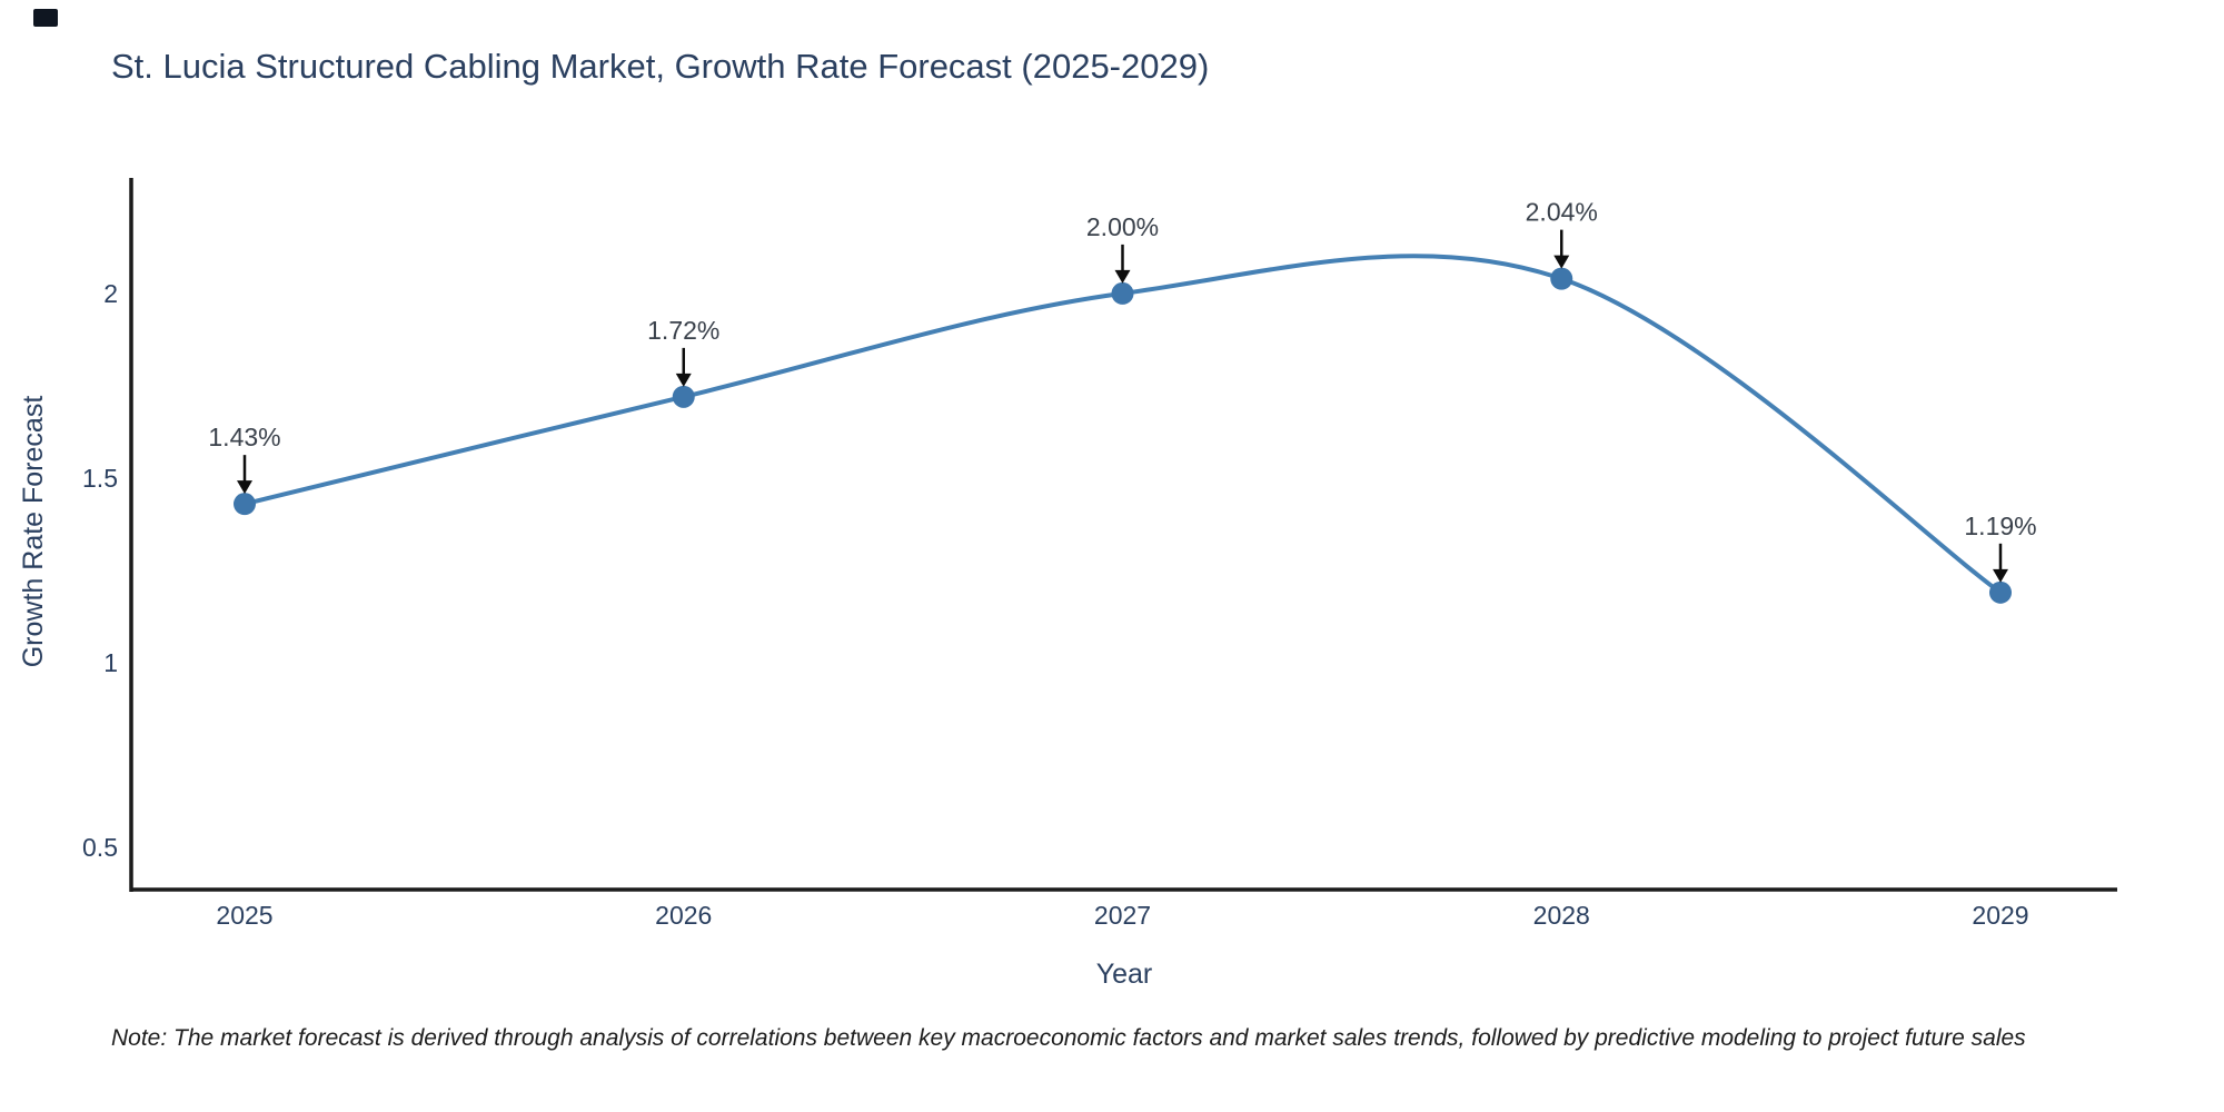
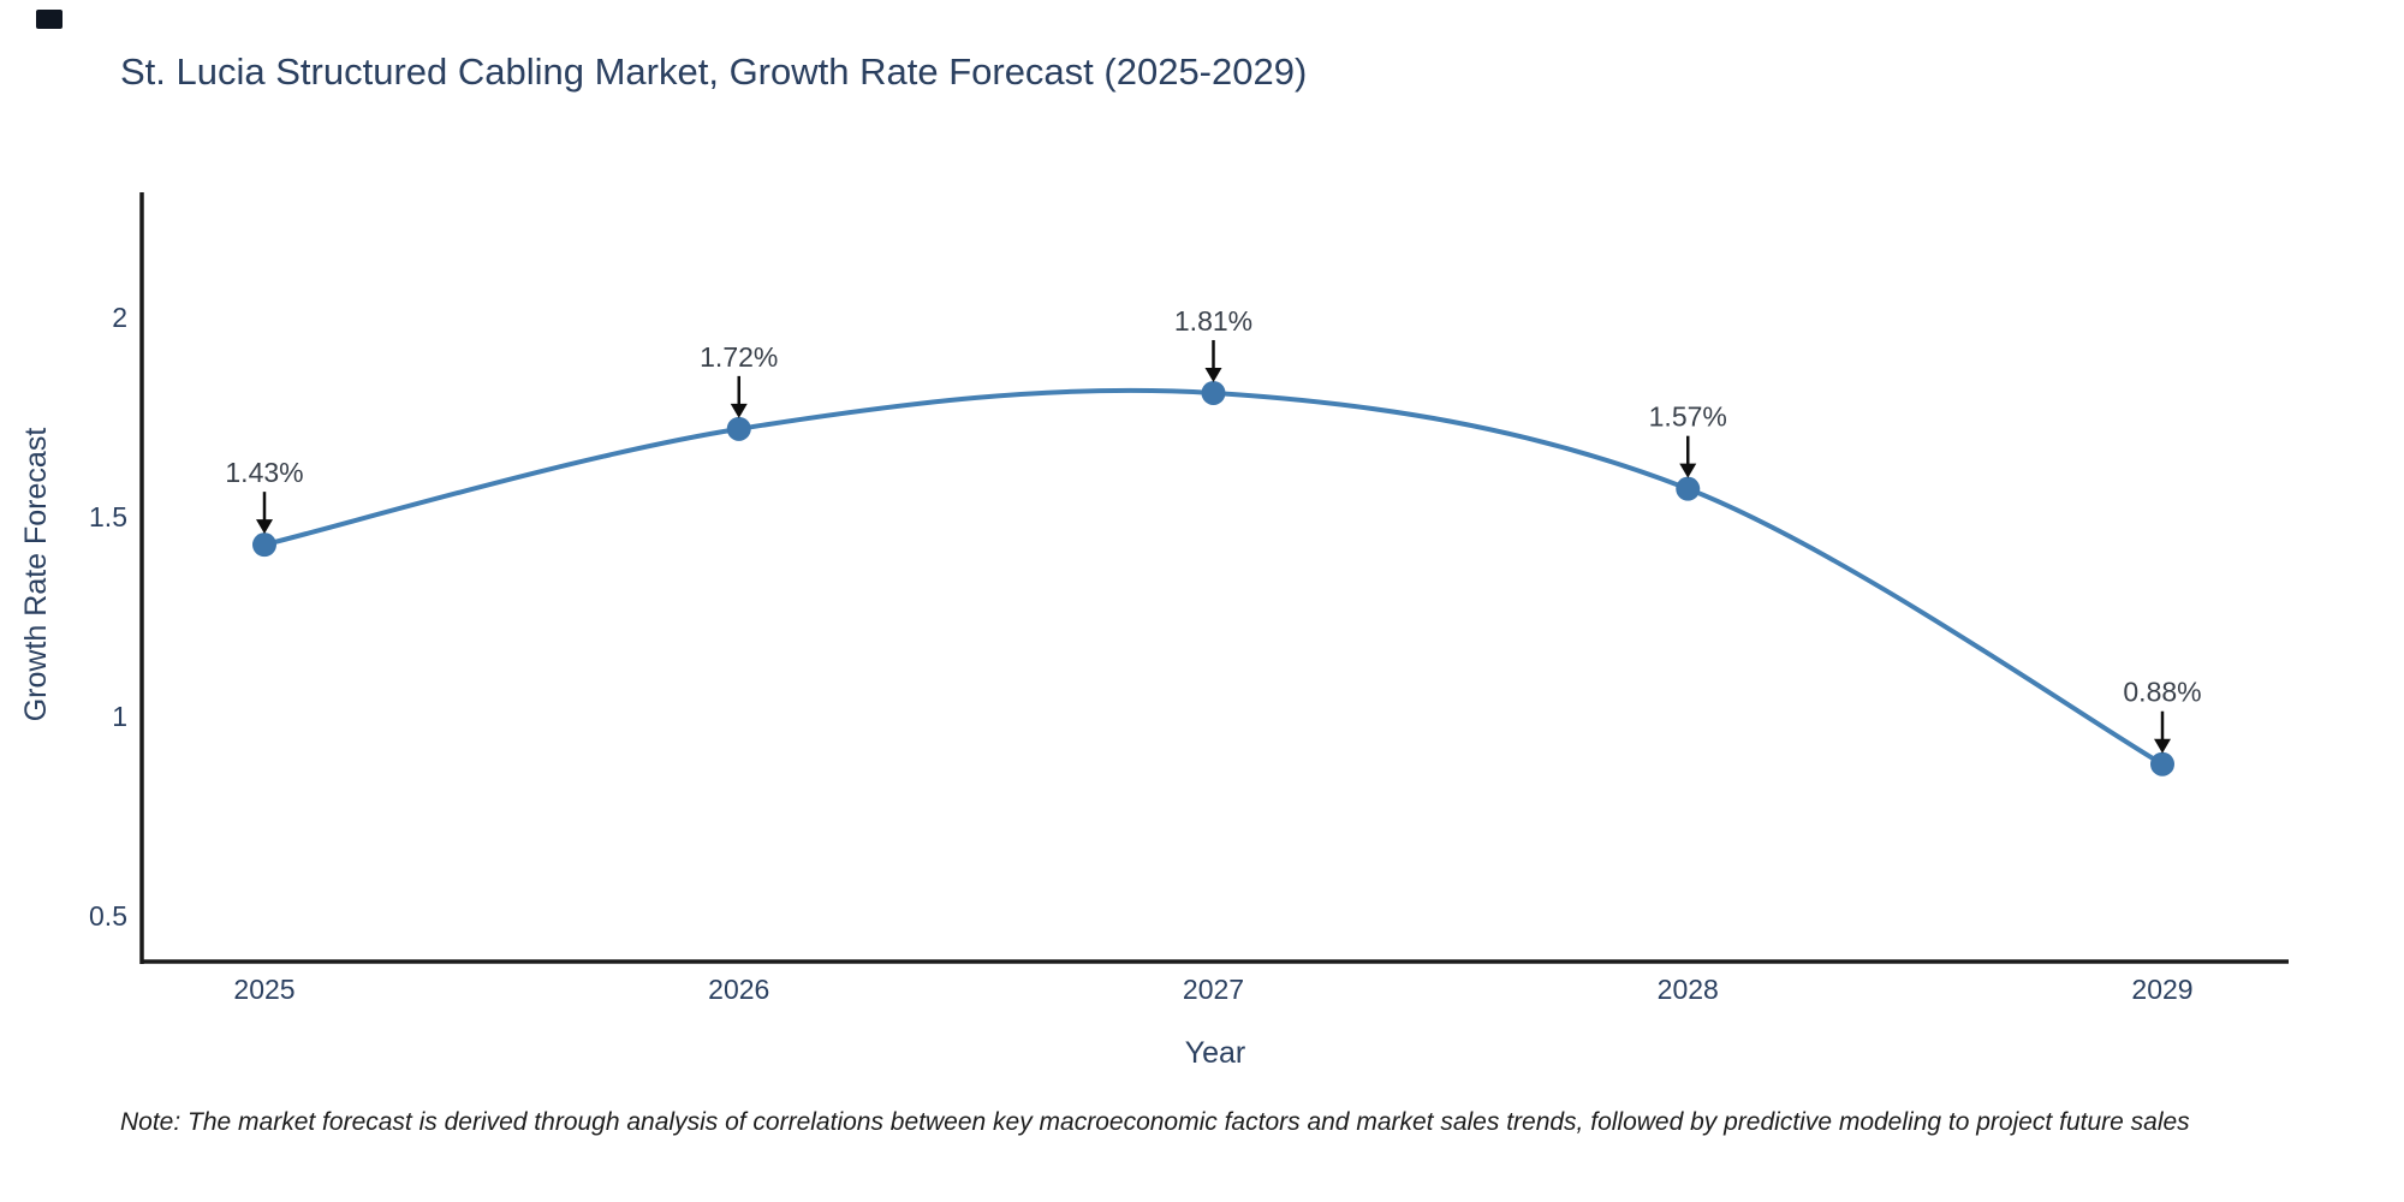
2027: 2.00% -> 1.81%
2028: 2.04% -> 1.57%
2029: 1.19% -> 0.88%
